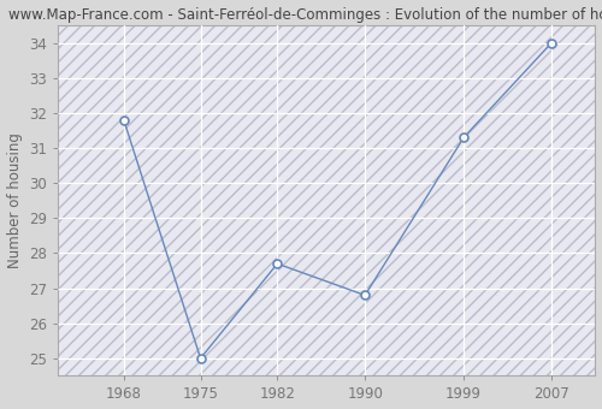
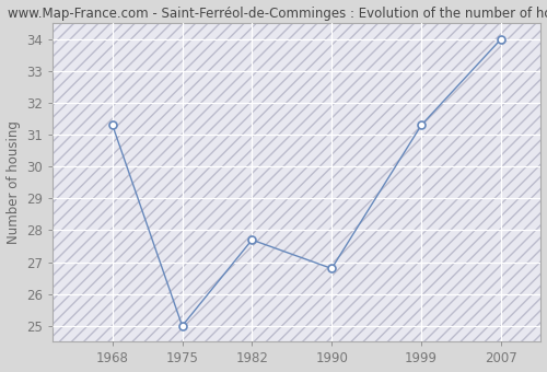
1968: 31.8 -> 31.3
